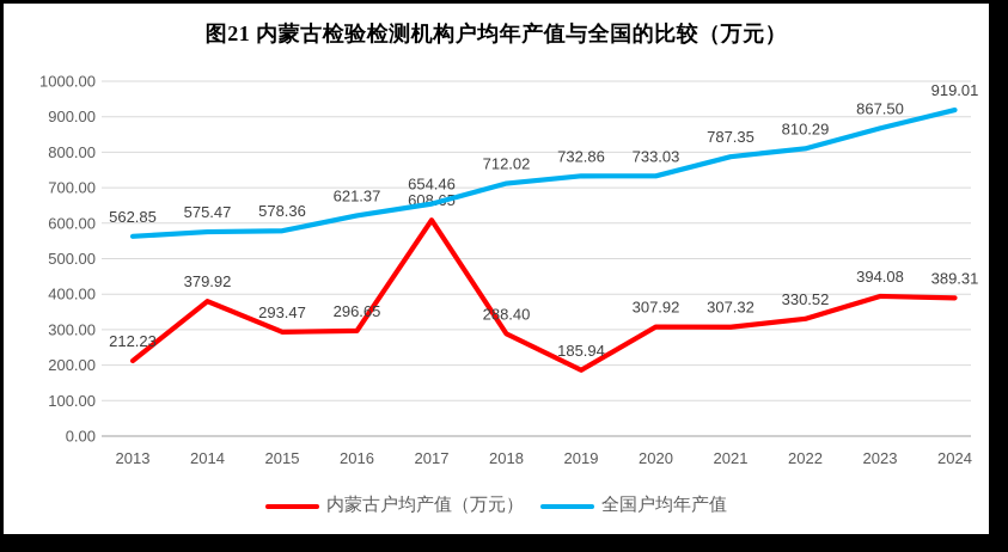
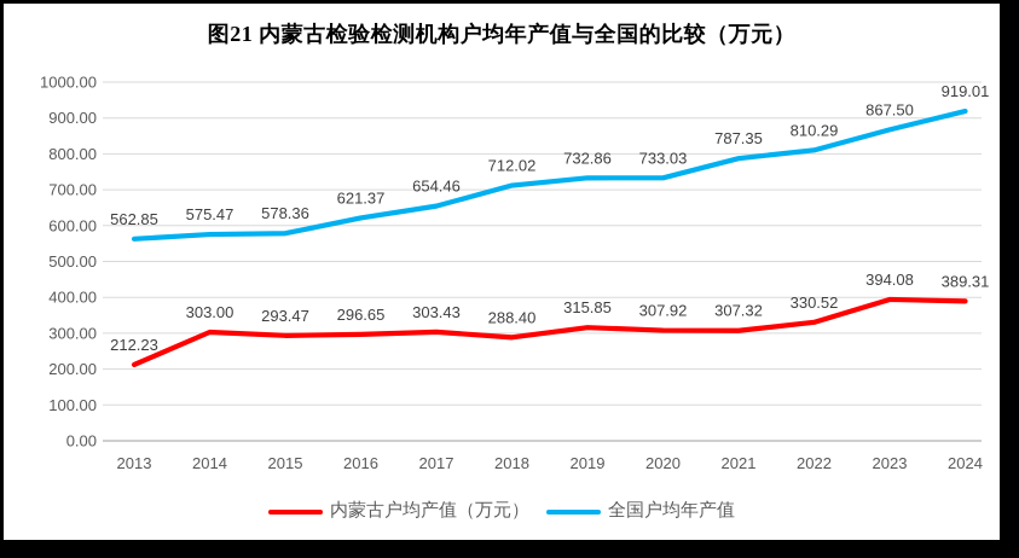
内蒙古户均产值（万元）/2014: 379.92 -> 303.00
内蒙古户均产值（万元）/2017: 608.65 -> 303.43
内蒙古户均产值（万元）/2019: 185.94 -> 315.85
